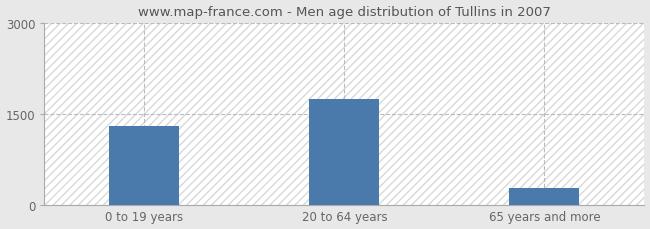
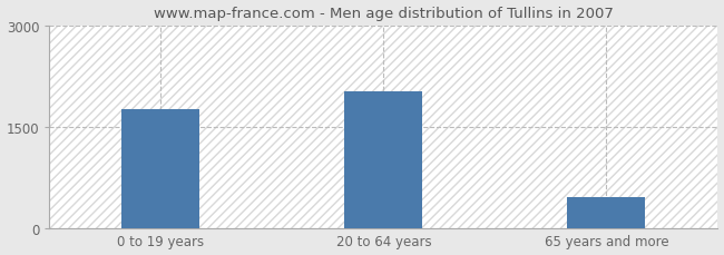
0 to 19 years: 1300 -> 1760
20 to 64 years: 1750 -> 2020
65 years and more: 280 -> 460
